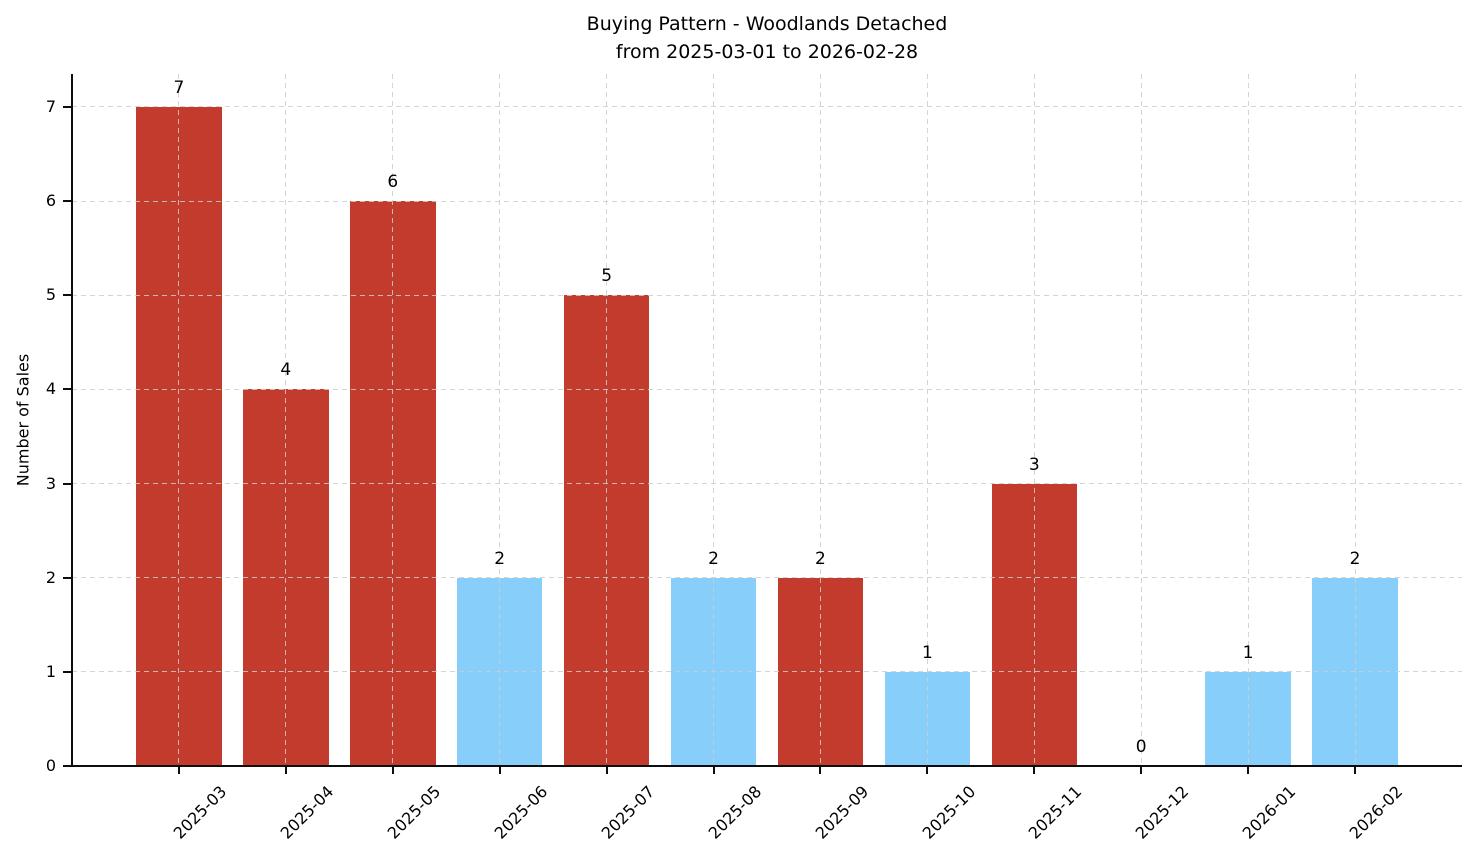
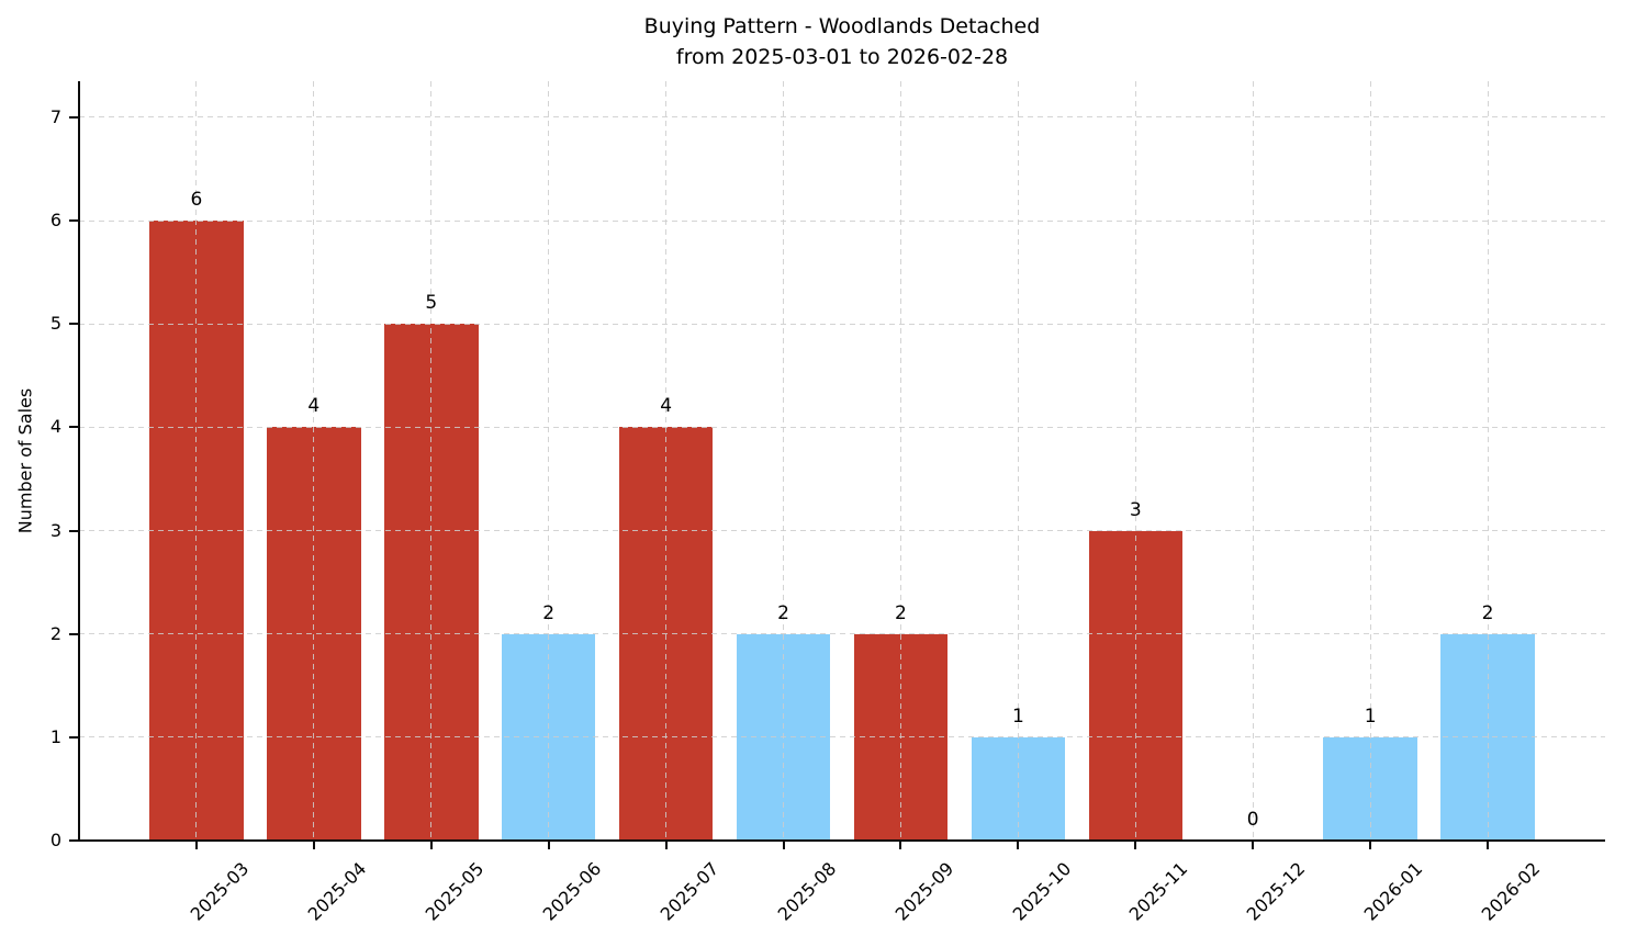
2025-03: 7 -> 6
2025-05: 6 -> 5
2025-07: 5 -> 4
